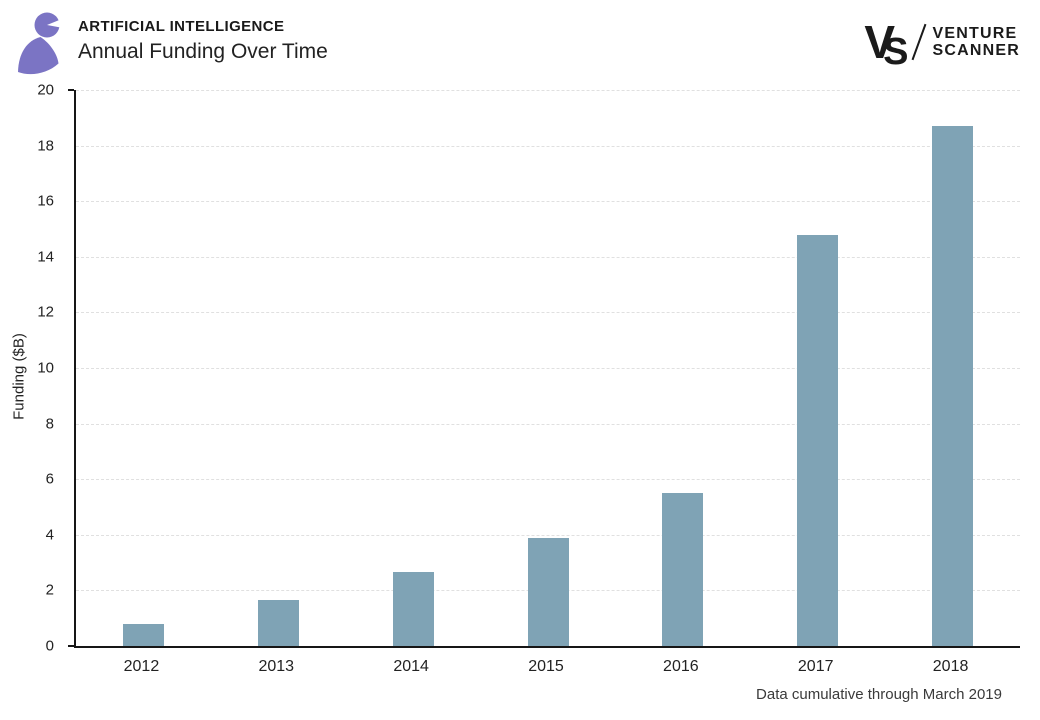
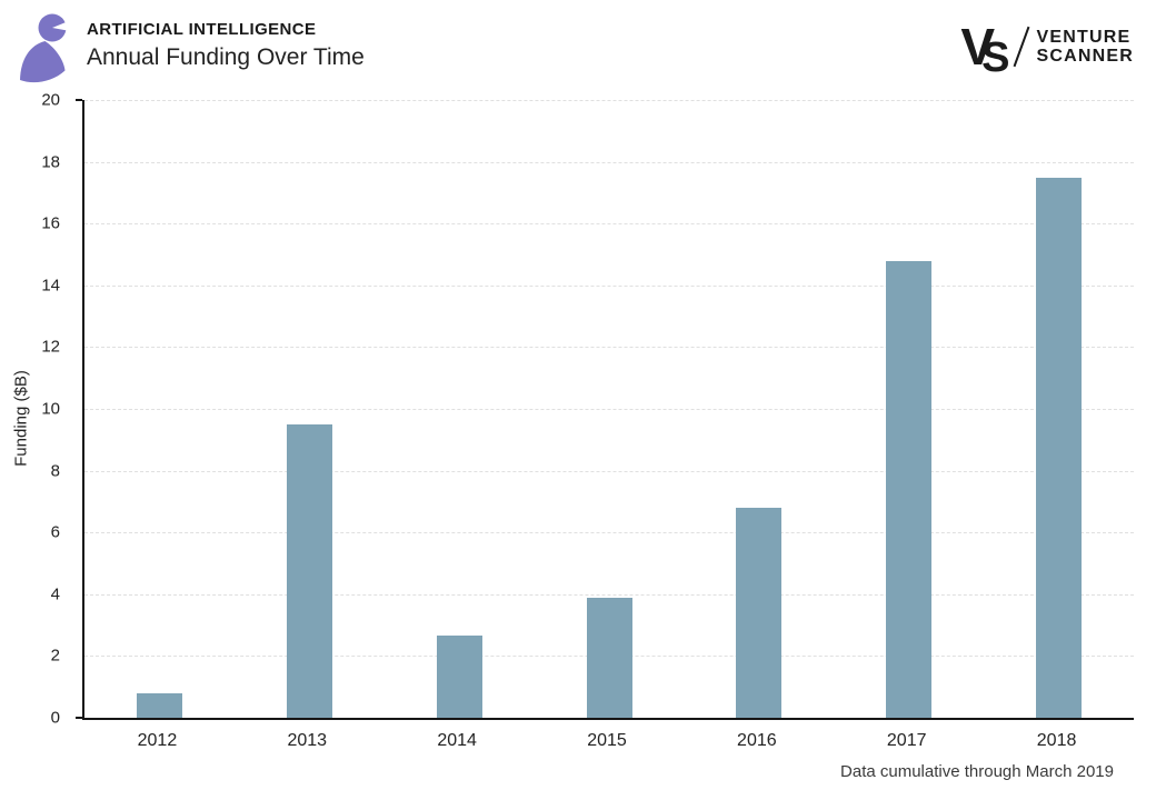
2013: 1.6 -> 9.5
2016: 5.5 -> 6.8
2018: 18.7 -> 17.5
